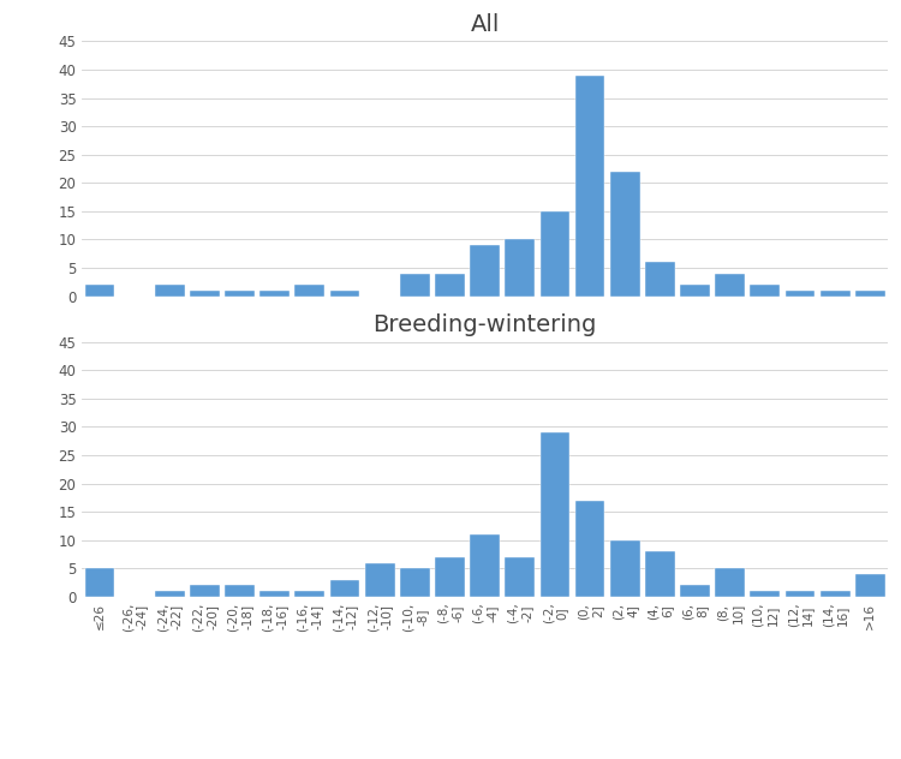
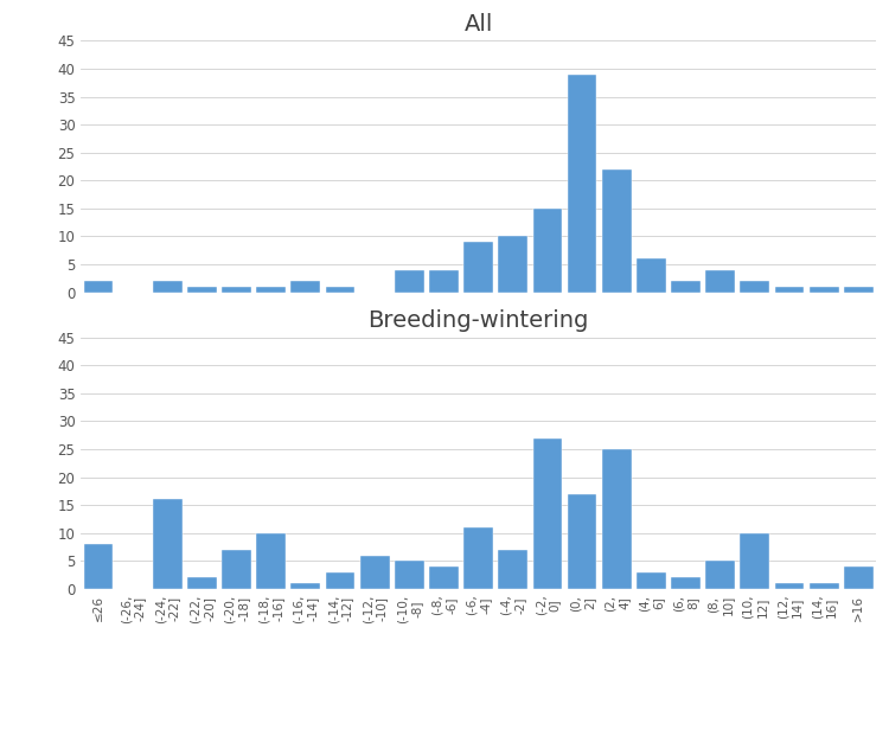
Breeding-wintering/≤26: 5 -> 8
Breeding-wintering/(-24, -22]: 1 -> 16
Breeding-wintering/(-20, -18]: 2 -> 7
Breeding-wintering/(-18, -16]: 1 -> 10
Breeding-wintering/(-8, -6]: 7 -> 4
Breeding-wintering/(-2, 0]: 29 -> 27
Breeding-wintering/(2, 4]: 10 -> 25
Breeding-wintering/(4, 6]: 8 -> 3
Breeding-wintering/(10, 12]: 1 -> 10
